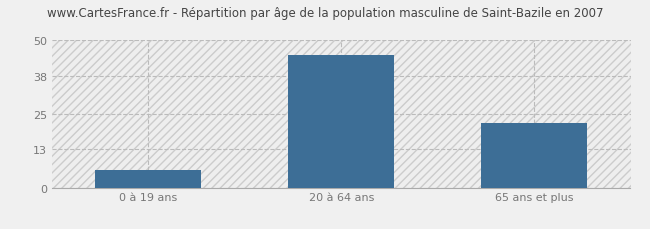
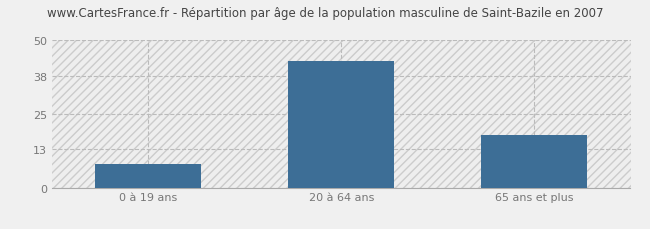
0 à 19 ans: 6 -> 8
20 à 64 ans: 45 -> 43
65 ans et plus: 22 -> 18
